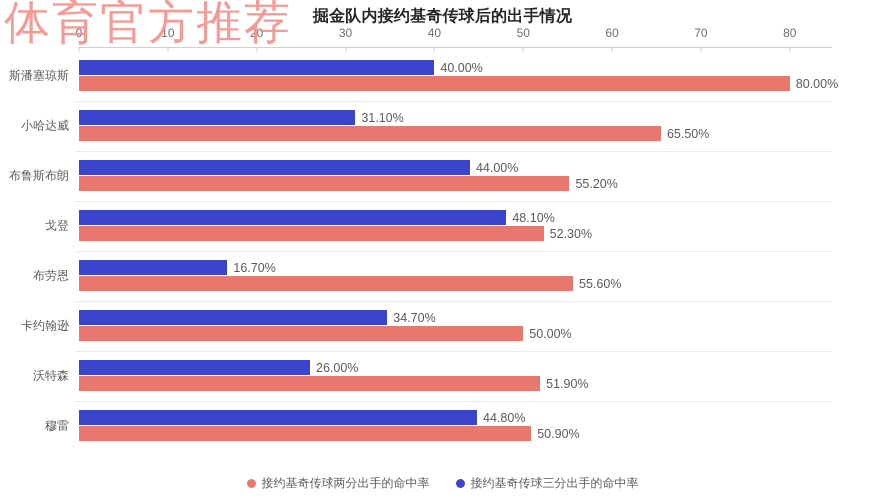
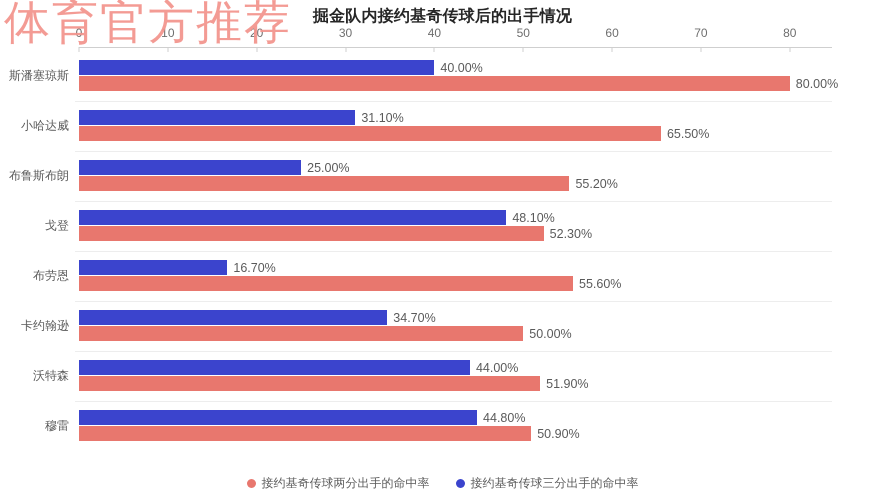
接约基奇传球三分出手的命中率/布鲁斯布朗: 44.00% -> 25.00%
接约基奇传球三分出手的命中率/沃特森: 26.00% -> 44.00%
